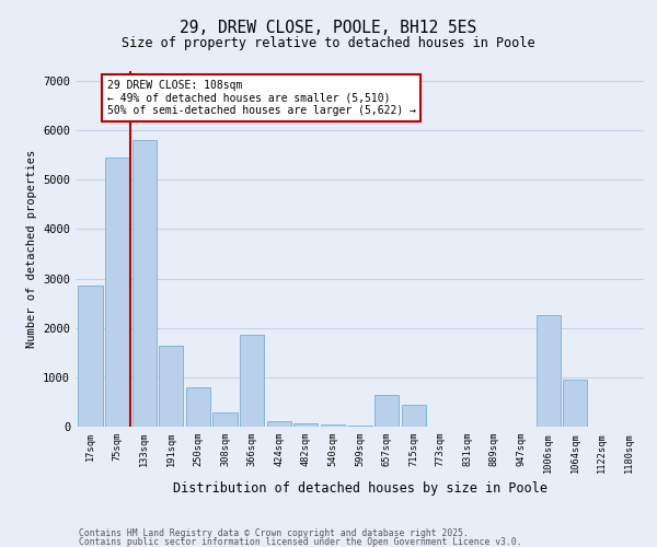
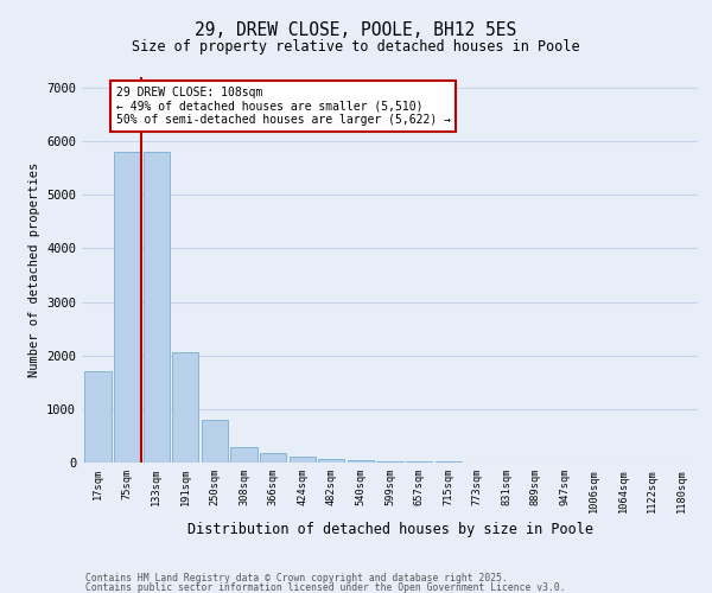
17sqm: 2850 -> 1700
75sqm: 5450 -> 5800
191sqm: 1650 -> 2050
366sqm: 1850 -> 180
657sqm: 650 -> 20
715sqm: 450 -> 20
1006sqm: 2250 -> 0
1064sqm: 950 -> 0
